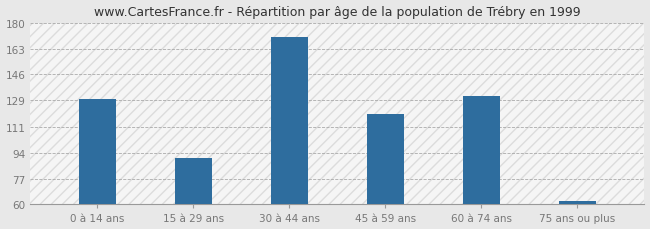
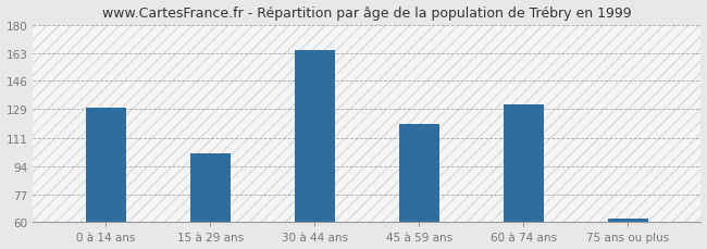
15 à 29 ans: 91 -> 102
30 à 44 ans: 171 -> 165
